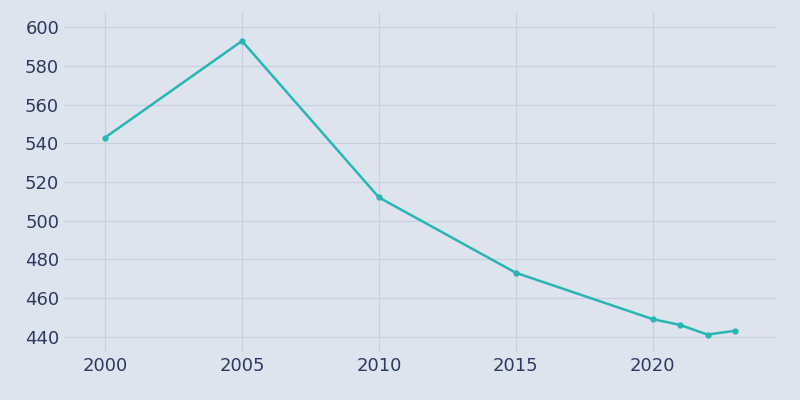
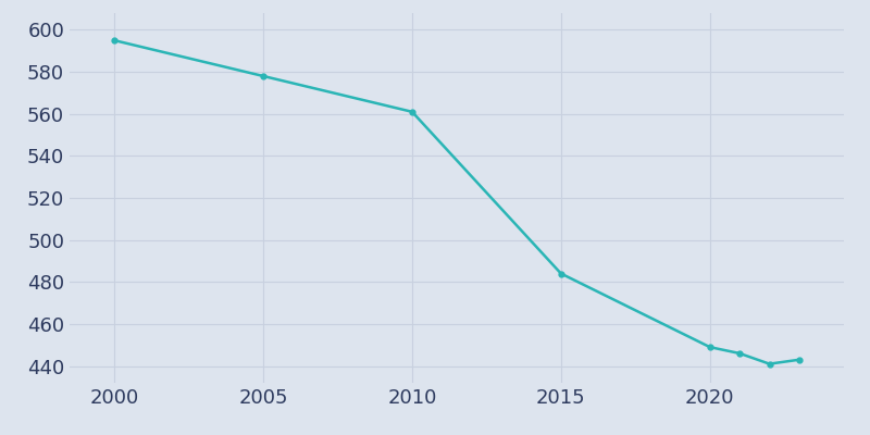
2000: 543 -> 595
2005: 593 -> 578
2010: 512 -> 561
2015: 473 -> 484
